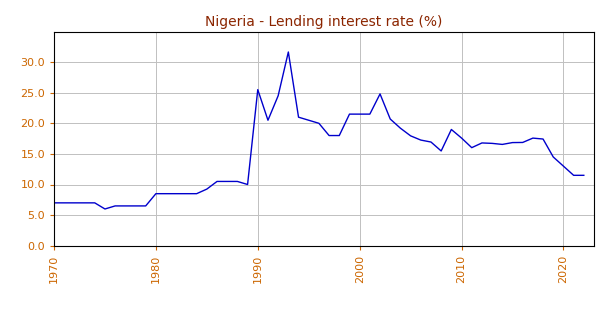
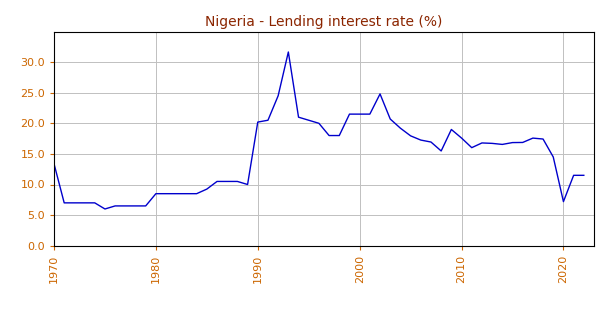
1970: 7.0 -> 13.4
1990: 25.5 -> 20.2
2020: 13.0 -> 7.2
